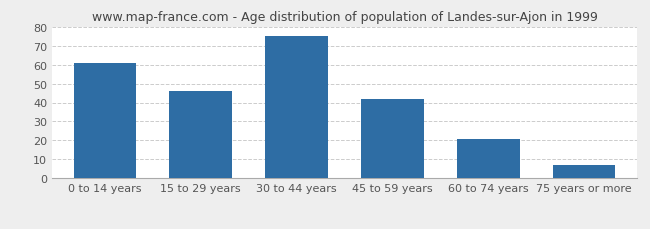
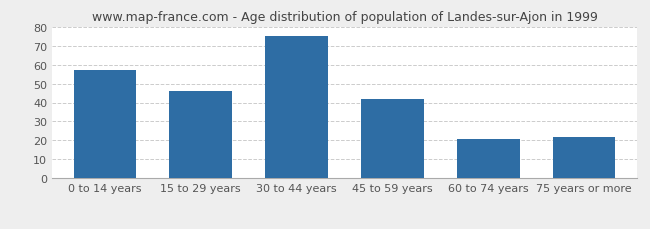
0 to 14 years: 61 -> 57
75 years or more: 7 -> 22
